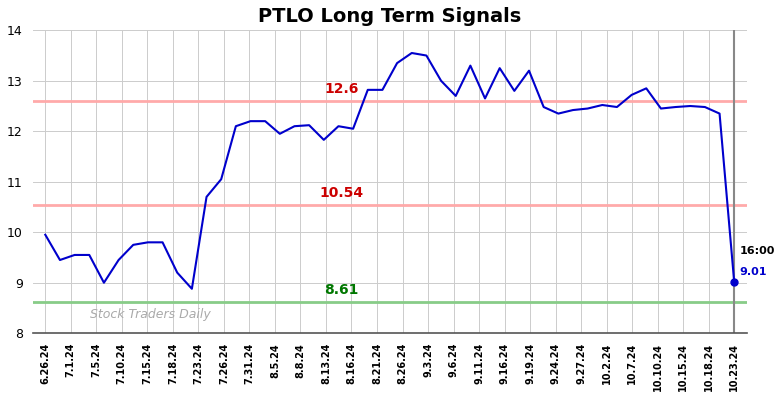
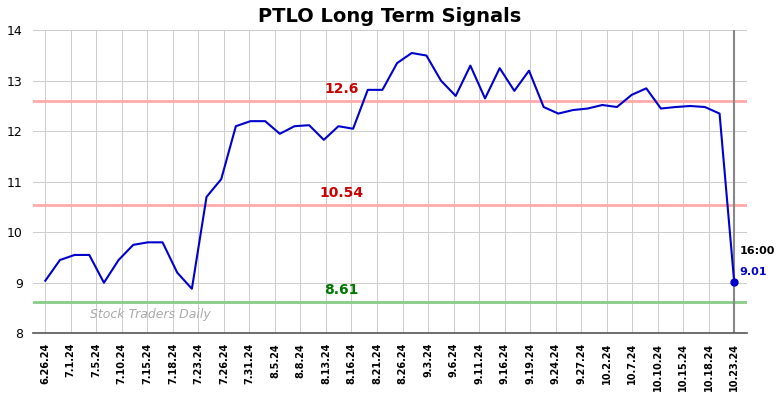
6.26.24: 9.95 -> 9.04
